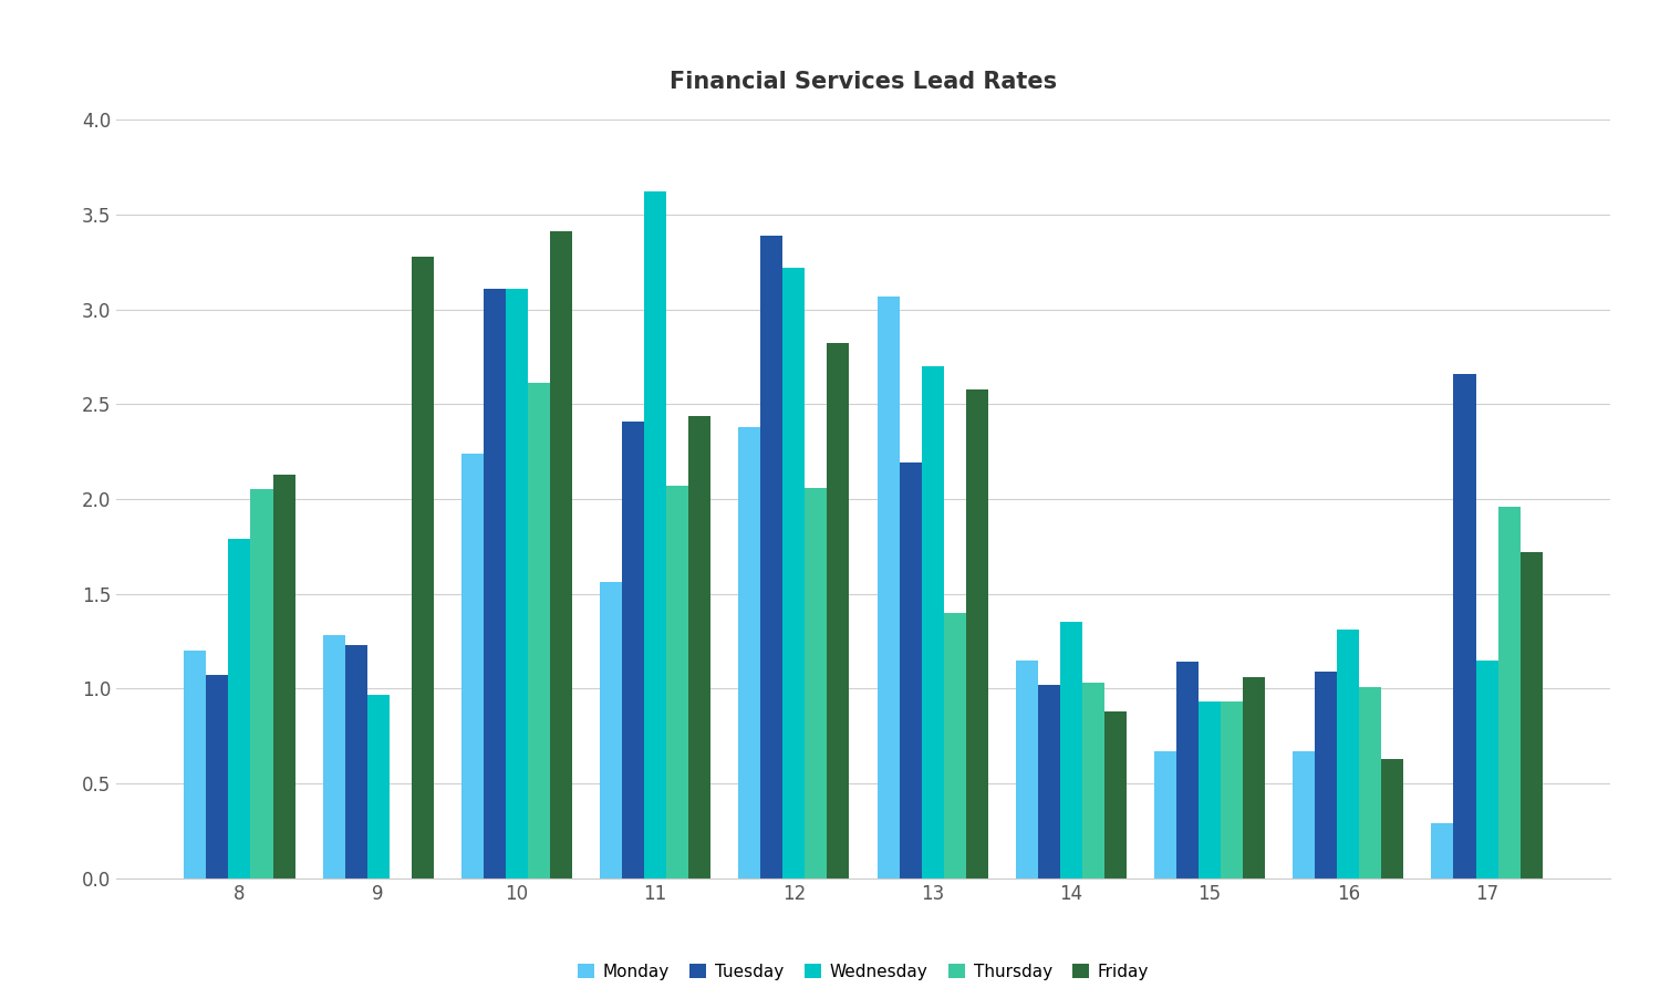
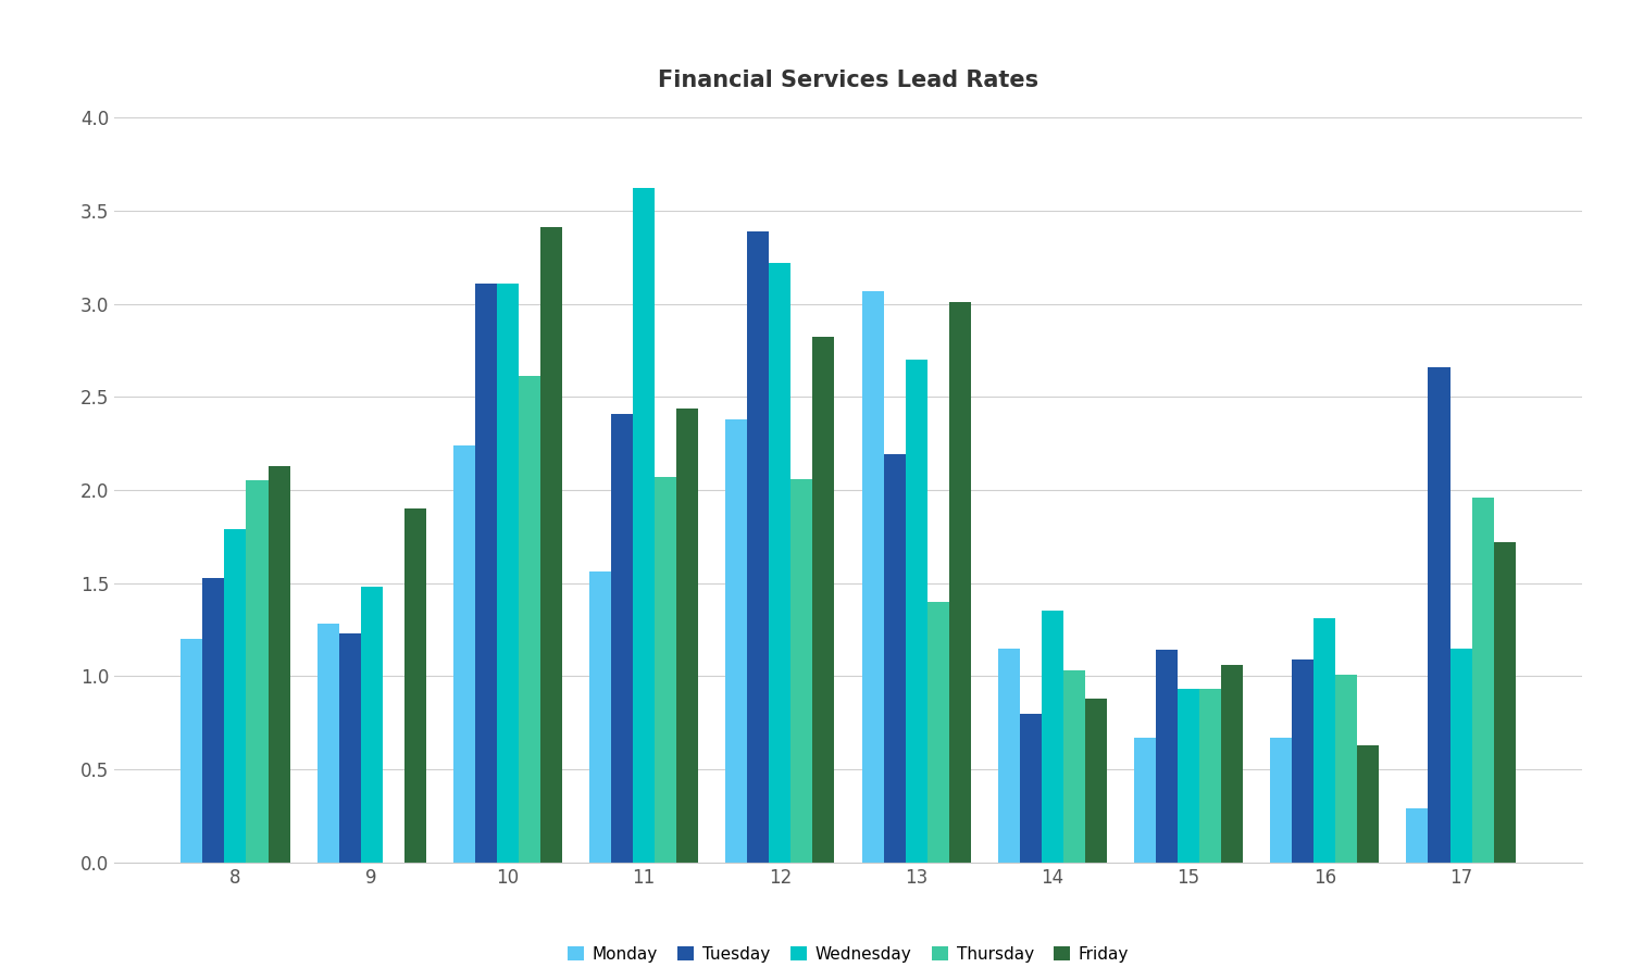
Tuesday/8: 1.07 -> 1.53
Wednesday/9: 0.97 -> 1.48
Friday/9: 3.28 -> 1.90
Friday/13: 2.58 -> 3.01
Tuesday/14: 1.02 -> 0.80
